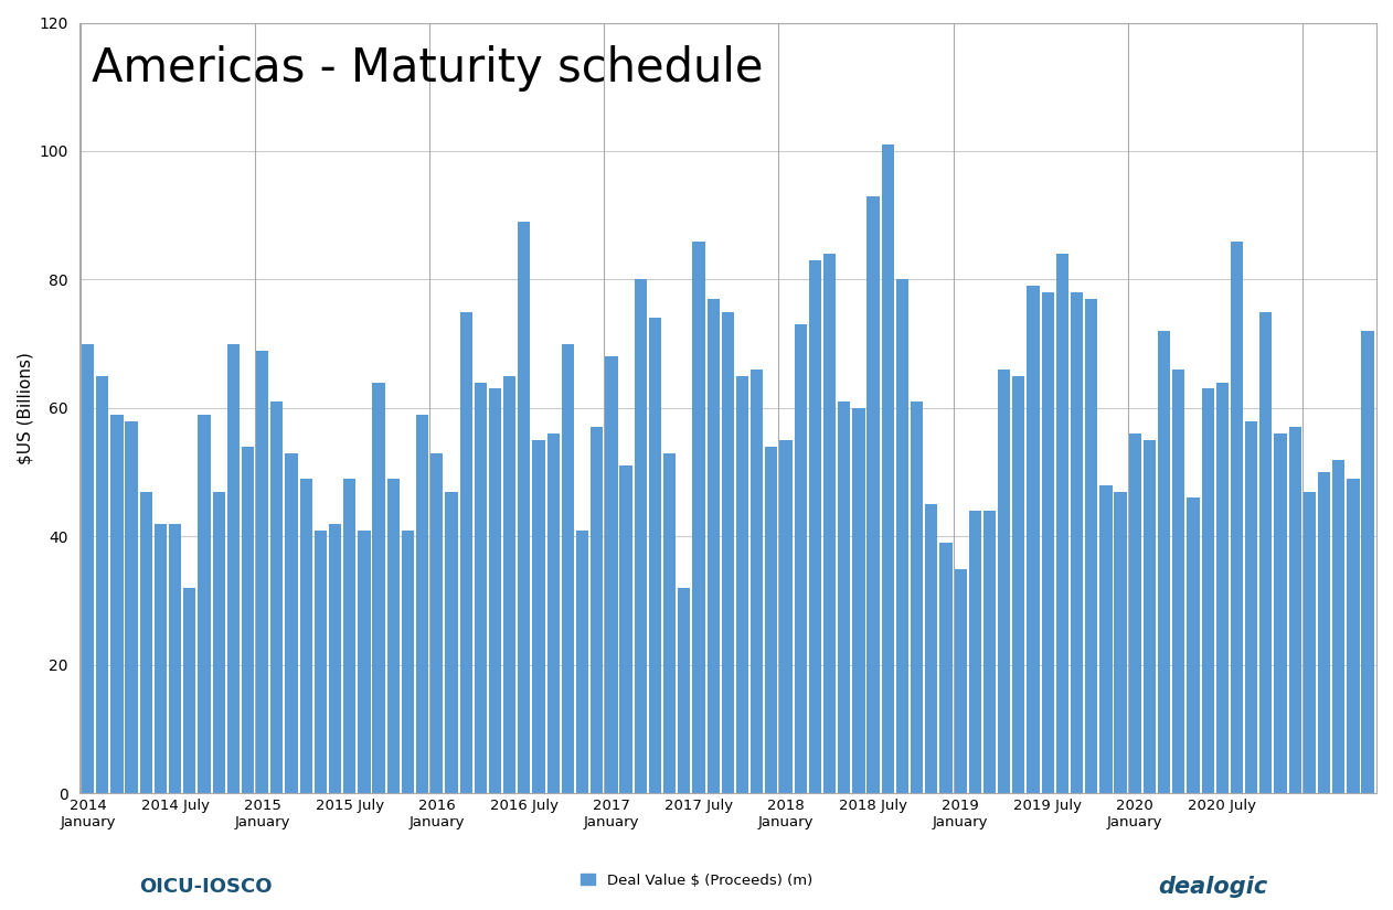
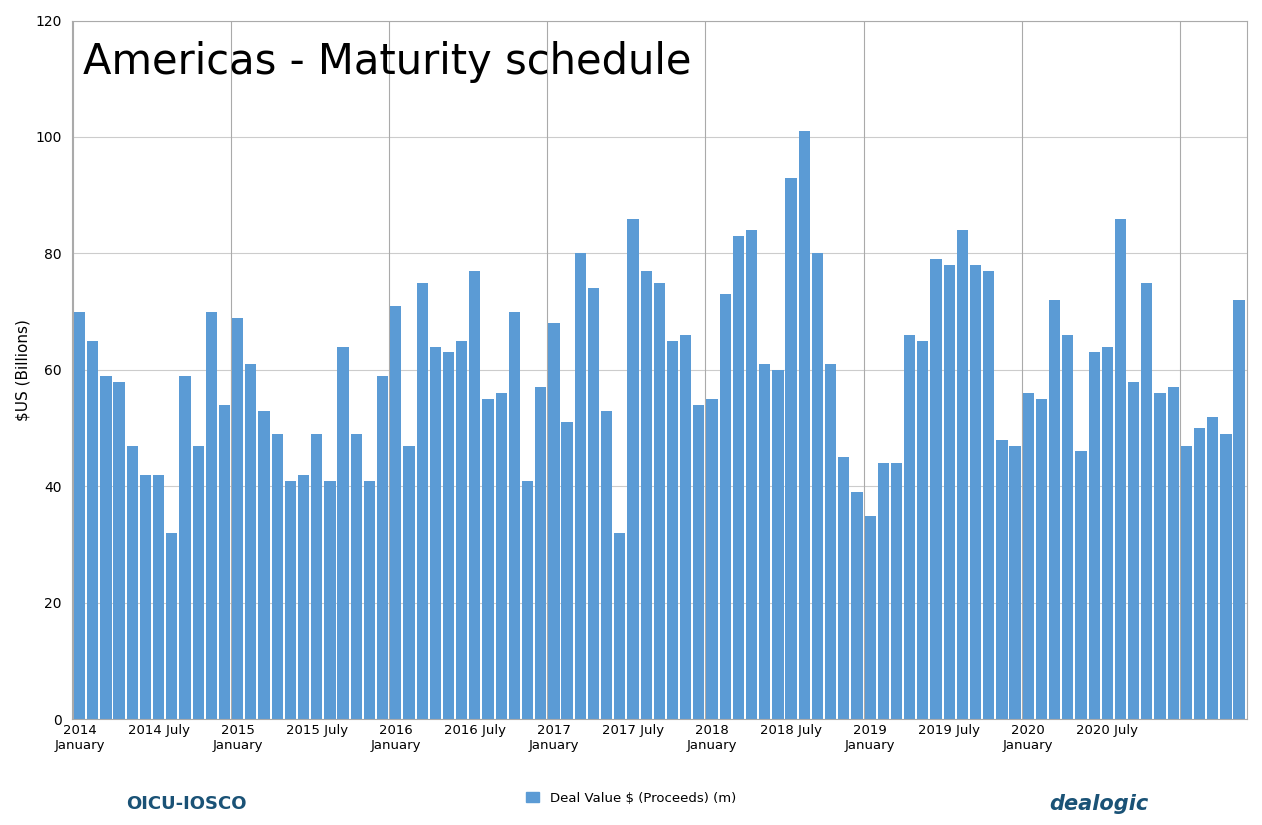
2016 January: 53 -> 71
2016 July: 89 -> 77
